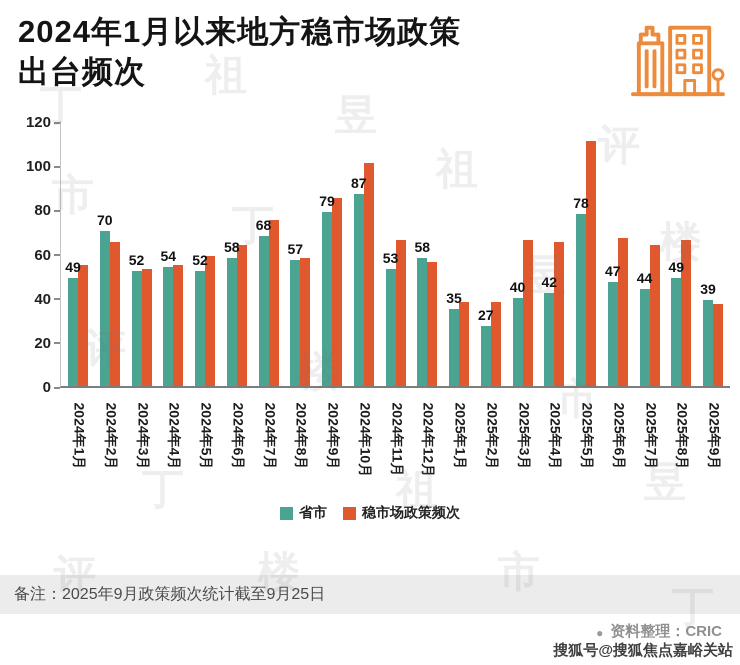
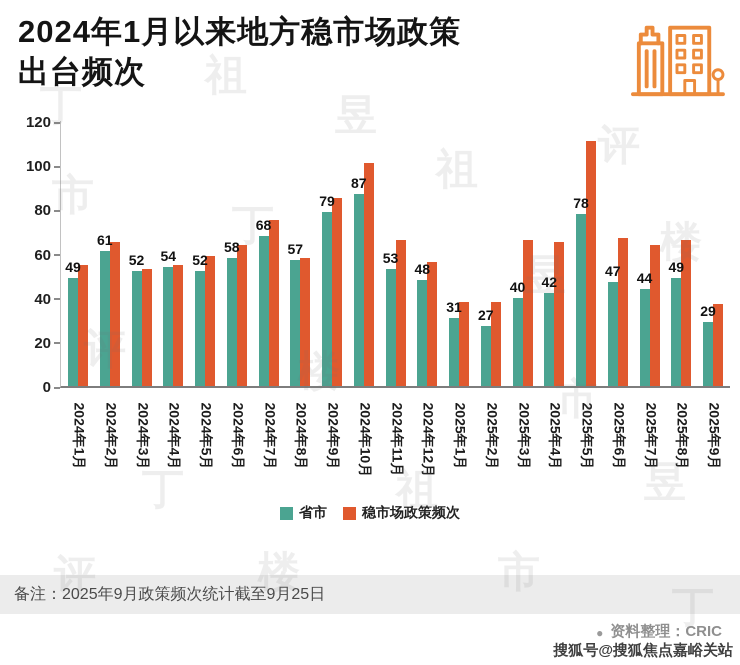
省市/2024年2月: 70 -> 61
省市/2024年12月: 58 -> 48
省市/2025年1月: 35 -> 31
省市/2025年9月: 39 -> 29
